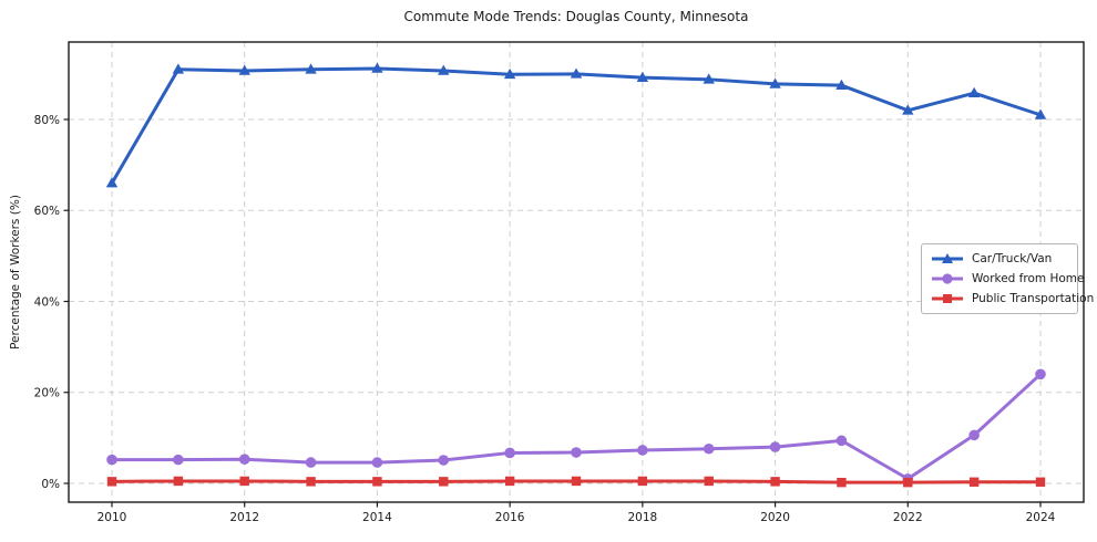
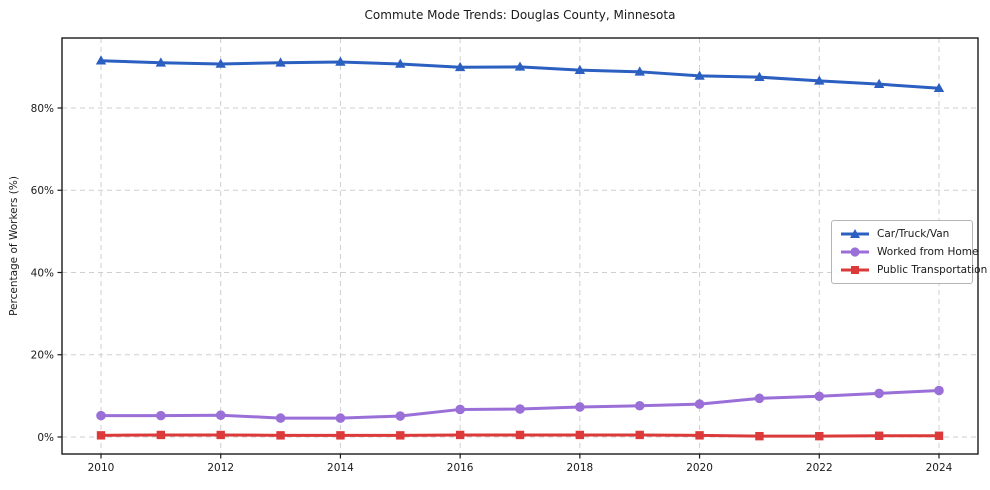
Car/Truck/Van/2010: 66% -> 92%
Car/Truck/Van/2022: 82% -> 87%
Worked from Home/2022: 1% -> 10%
Car/Truck/Van/2024: 81% -> 85%
Worked from Home/2024: 24% -> 11%
